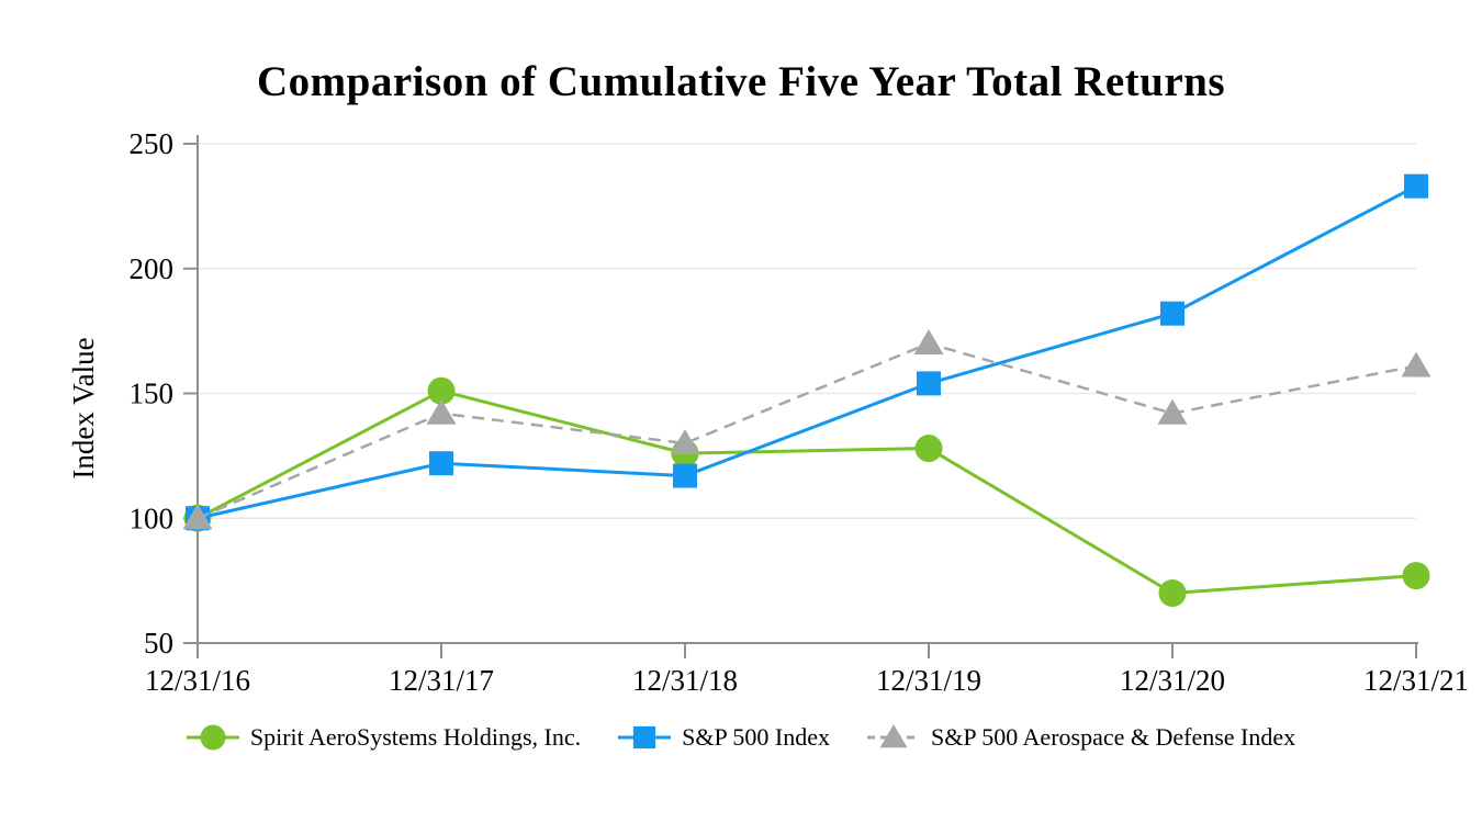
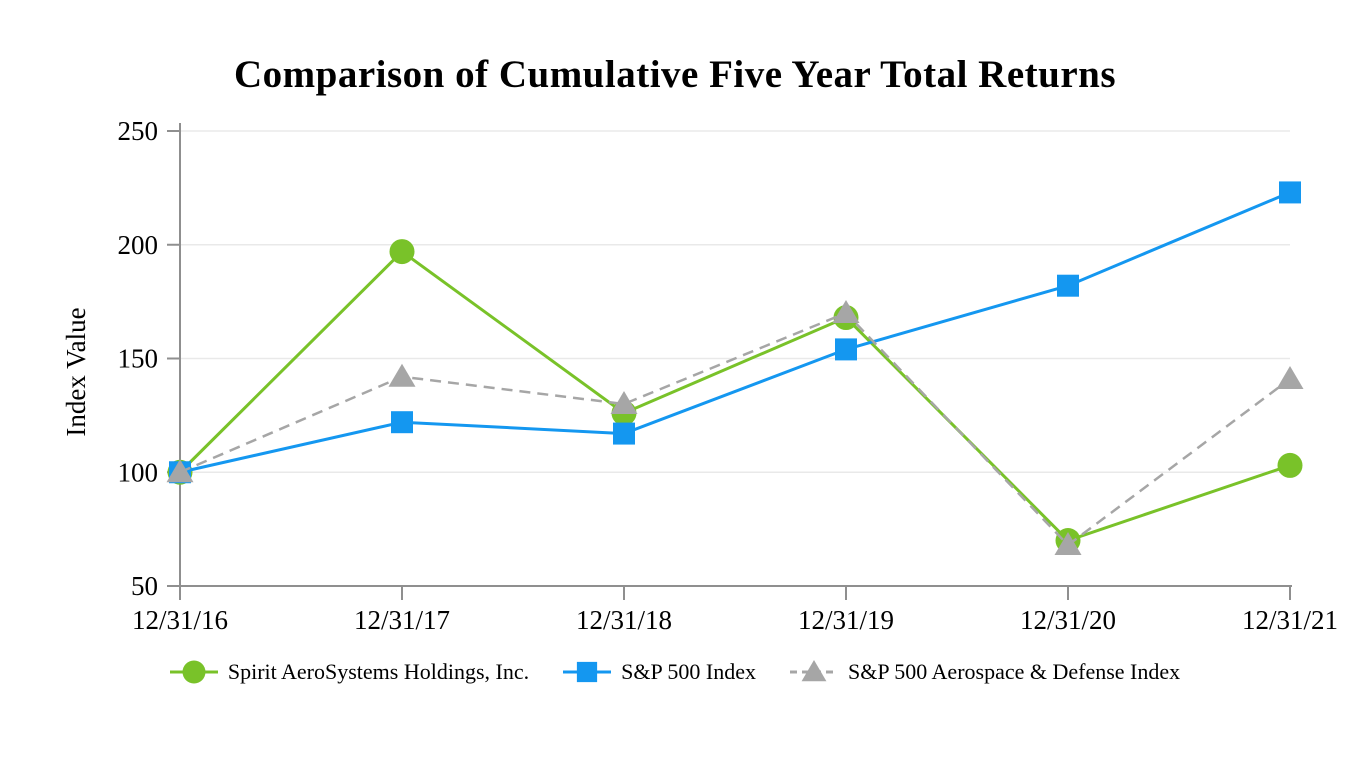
Spirit AeroSystems Holdings, Inc./12/31/17: 151 -> 197
Spirit AeroSystems Holdings, Inc./12/31/19: 128 -> 168
S&P 500 Aerospace & Defense Index/12/31/20: 142 -> 68
Spirit AeroSystems Holdings, Inc./12/31/21: 77 -> 103
S&P 500 Index/12/31/21: 233 -> 223
S&P 500 Aerospace & Defense Index/12/31/21: 161 -> 141
